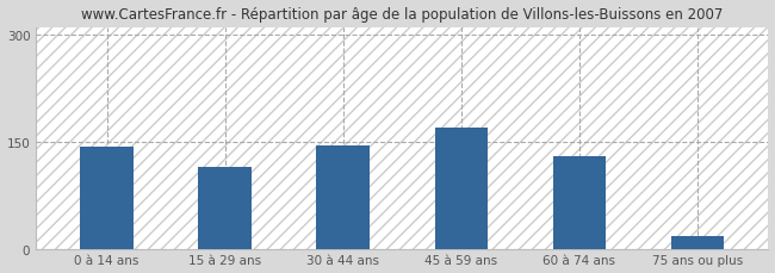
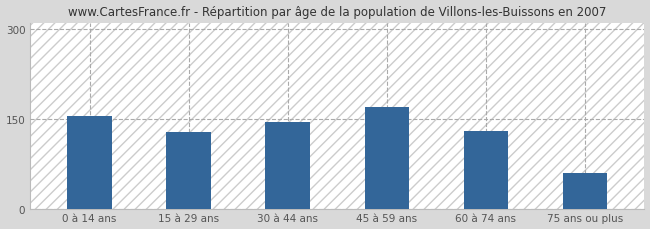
0 à 14 ans: 143 -> 154
15 à 29 ans: 115 -> 128
75 ans ou plus: 18 -> 60
